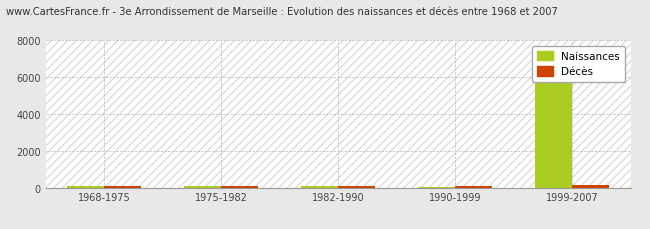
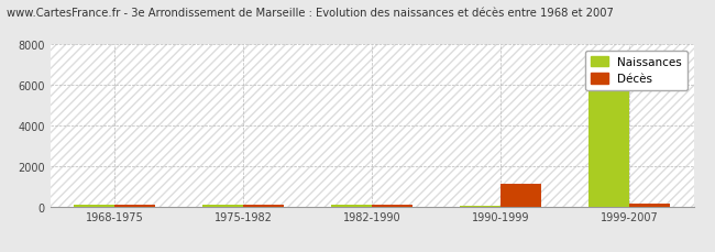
Décès/1990-1999: 100 -> 1100
